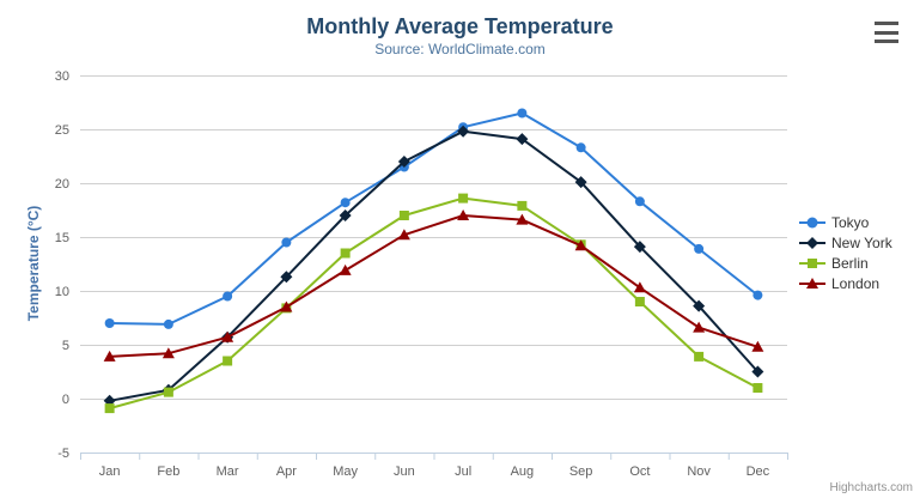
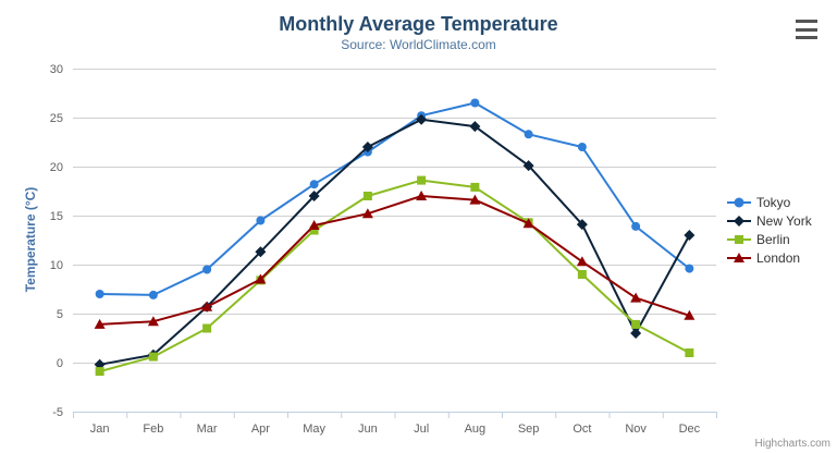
London/May: 12 -> 14
Tokyo/Oct: 18 -> 22
New York/Nov: 9 -> 3
New York/Dec: 2 -> 13
